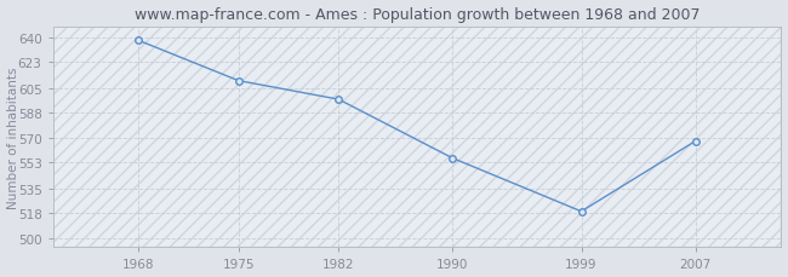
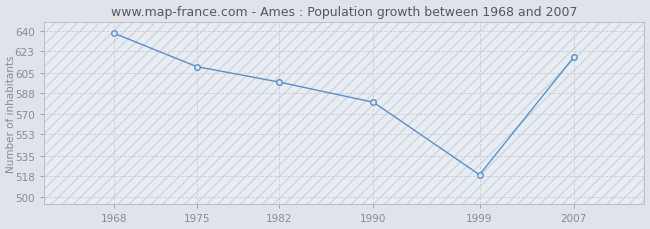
1990: 556 -> 580
2007: 568 -> 618
